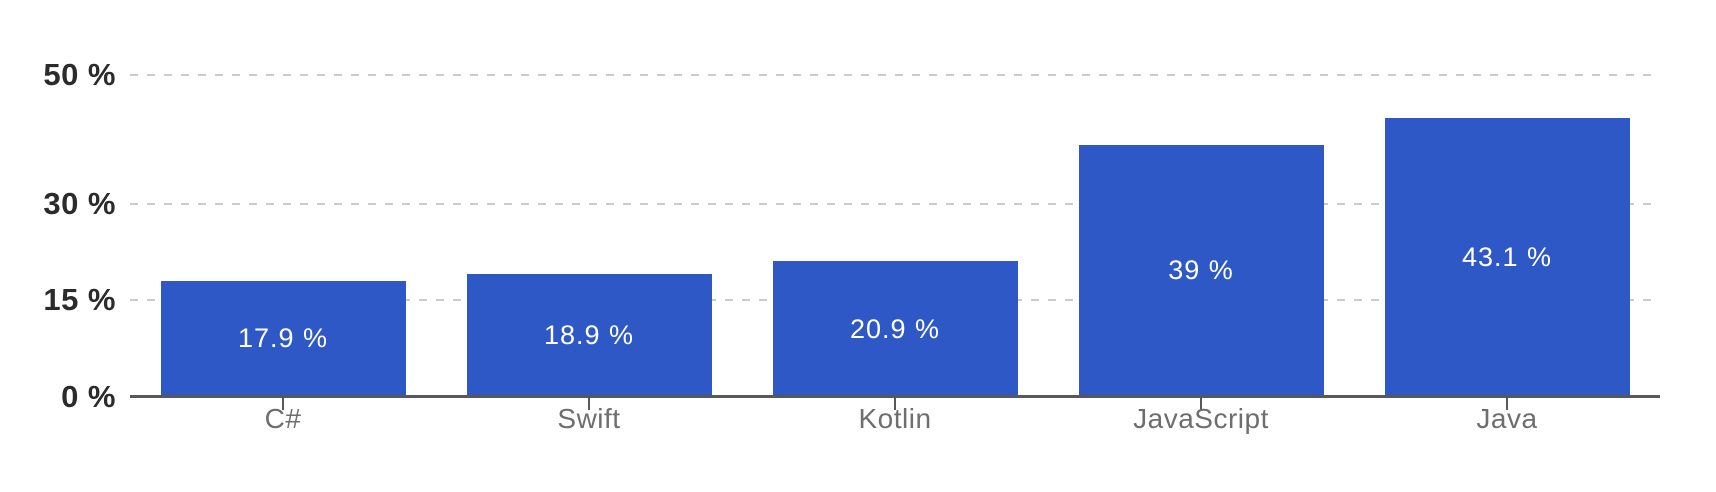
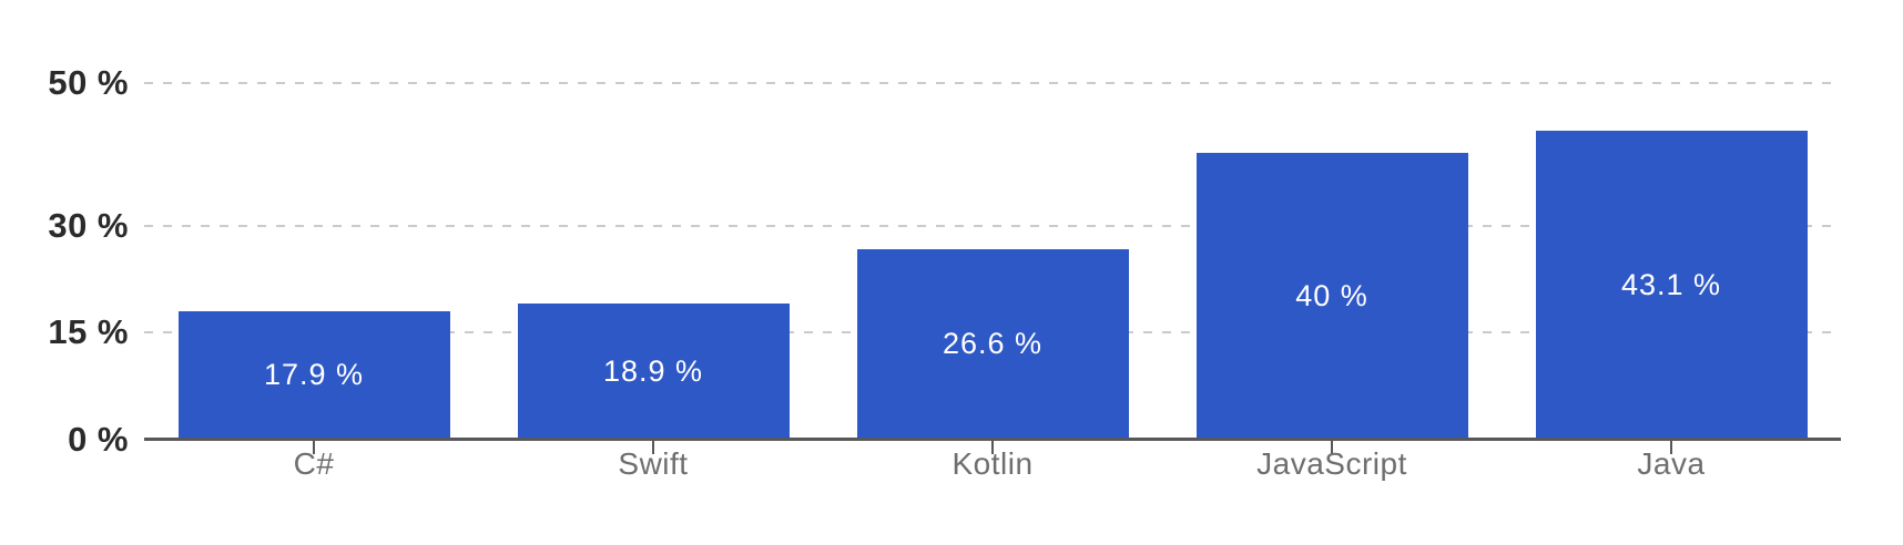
Kotlin: 20.9 -> 26.6
JavaScript: 39 -> 40
